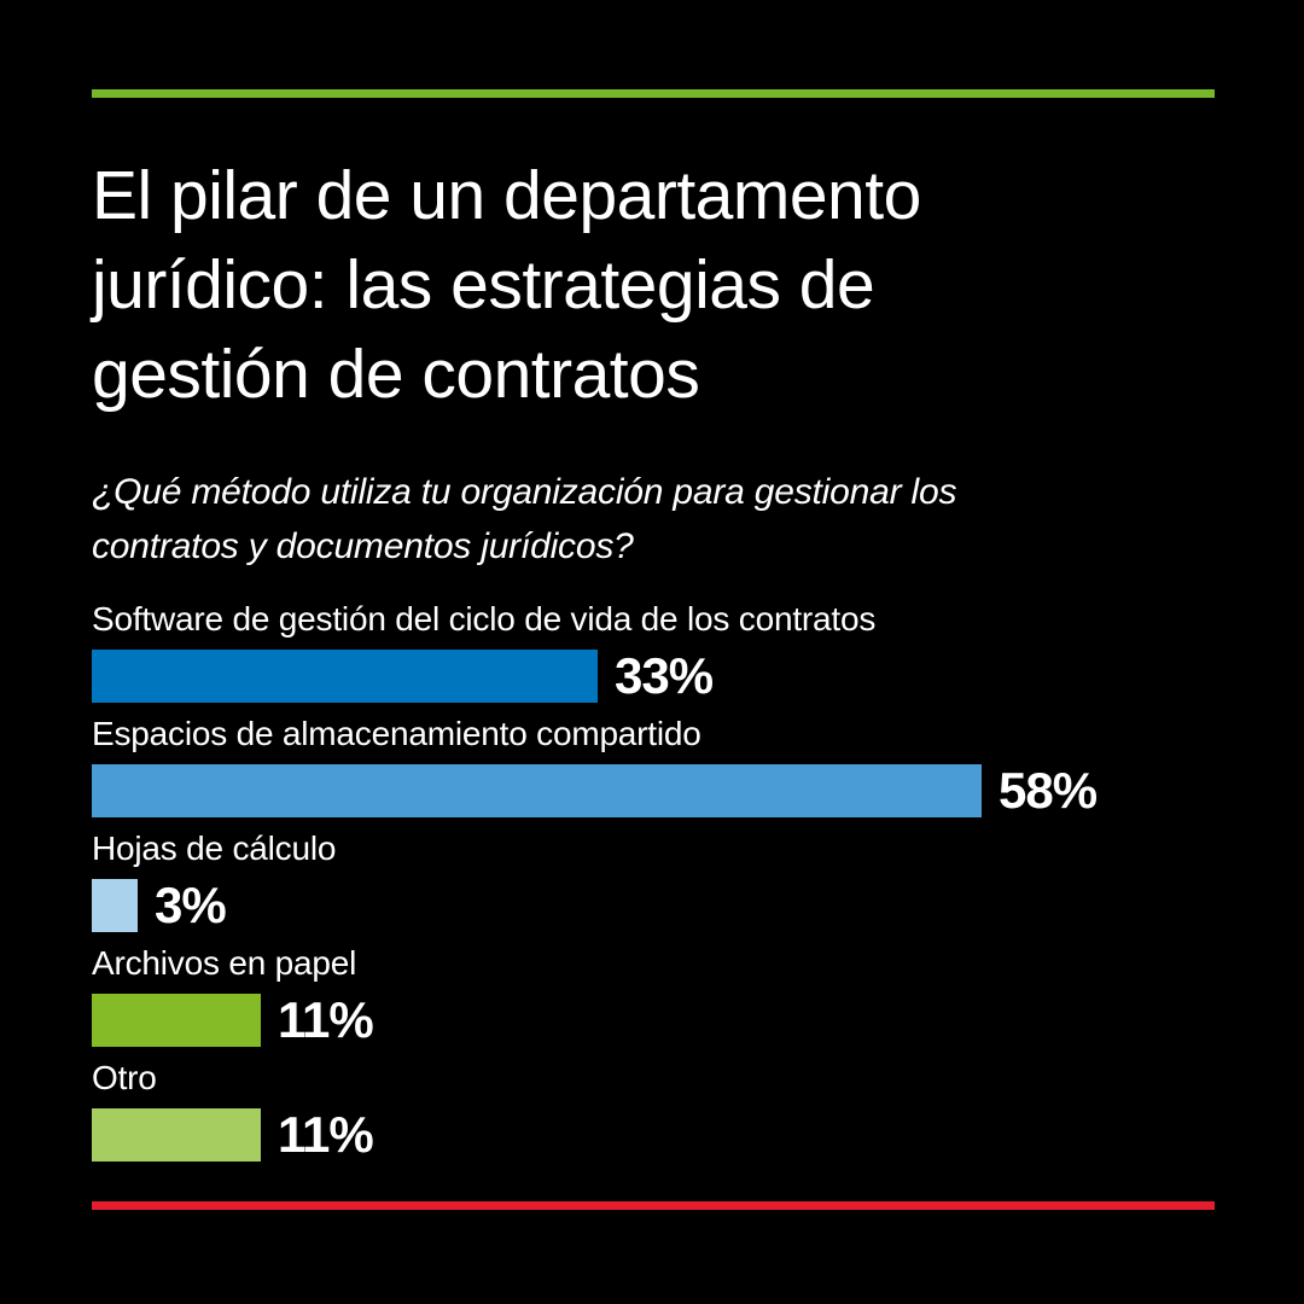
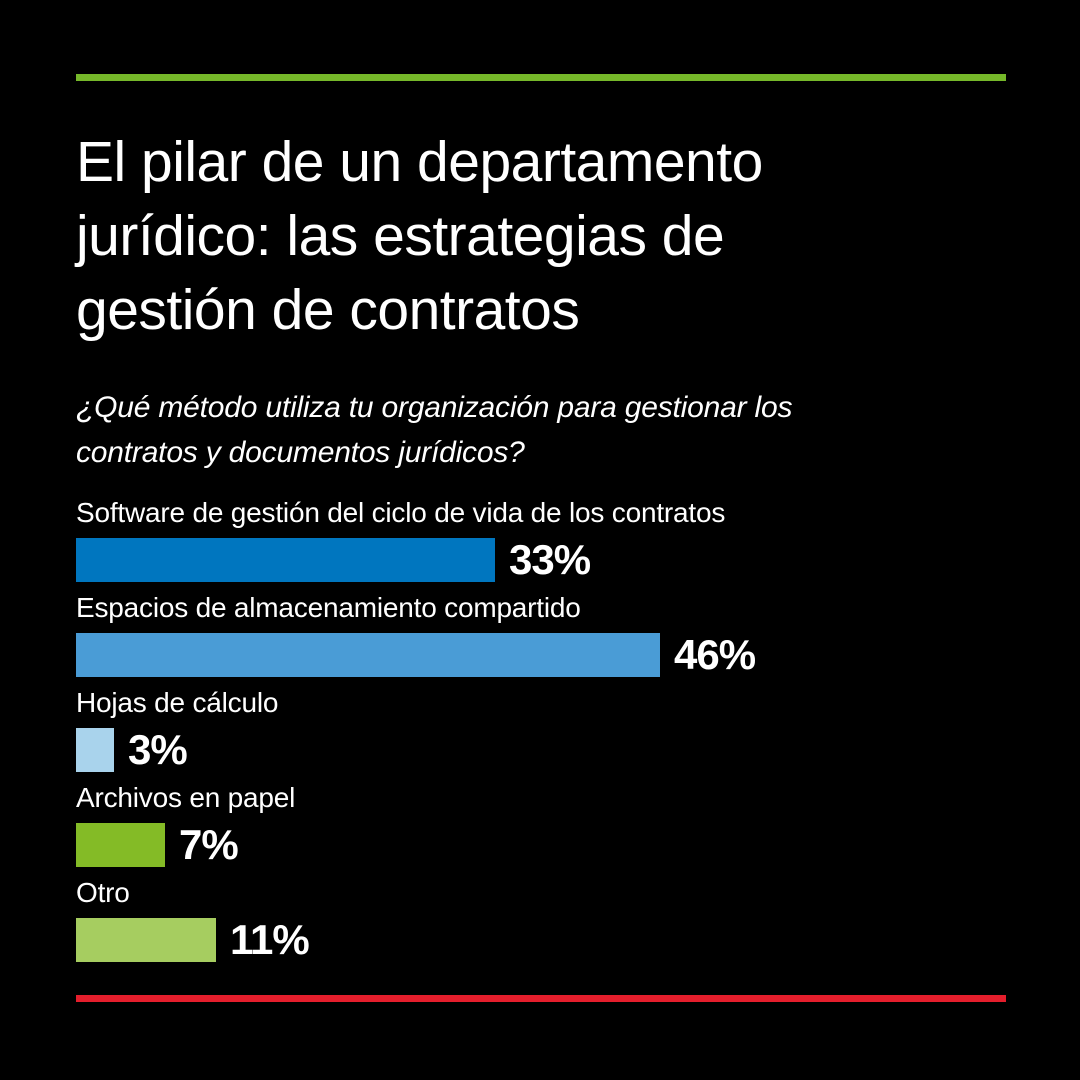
Espacios de almacenamiento compartido: 58% -> 46%
Archivos en papel: 11% -> 7%
